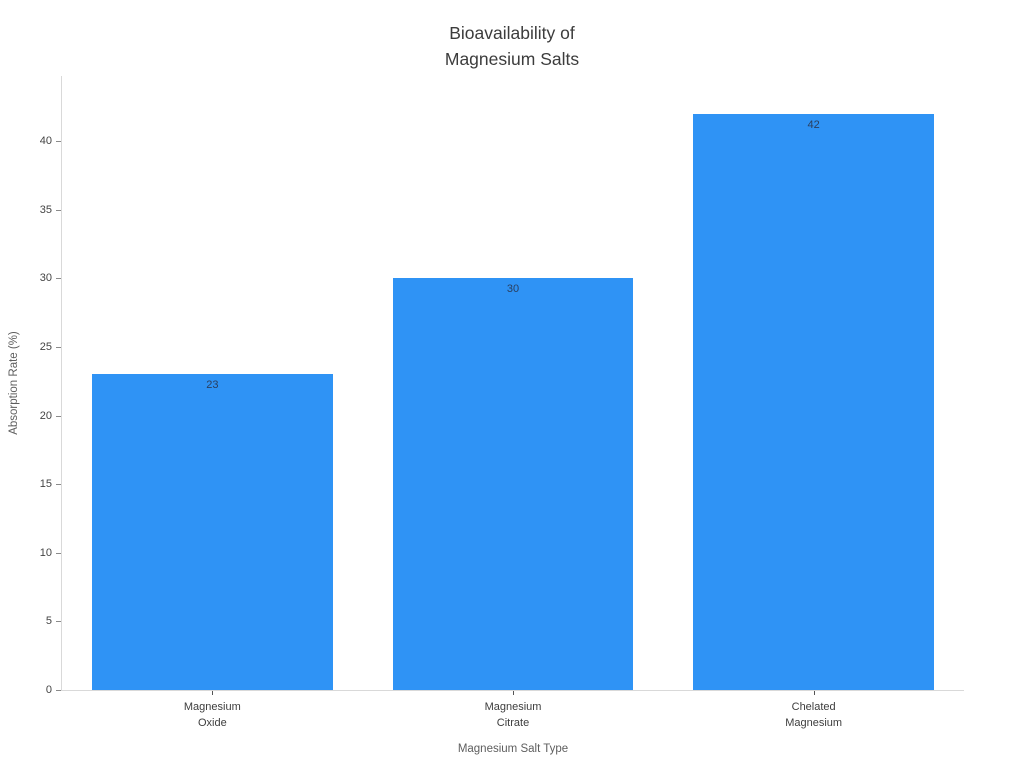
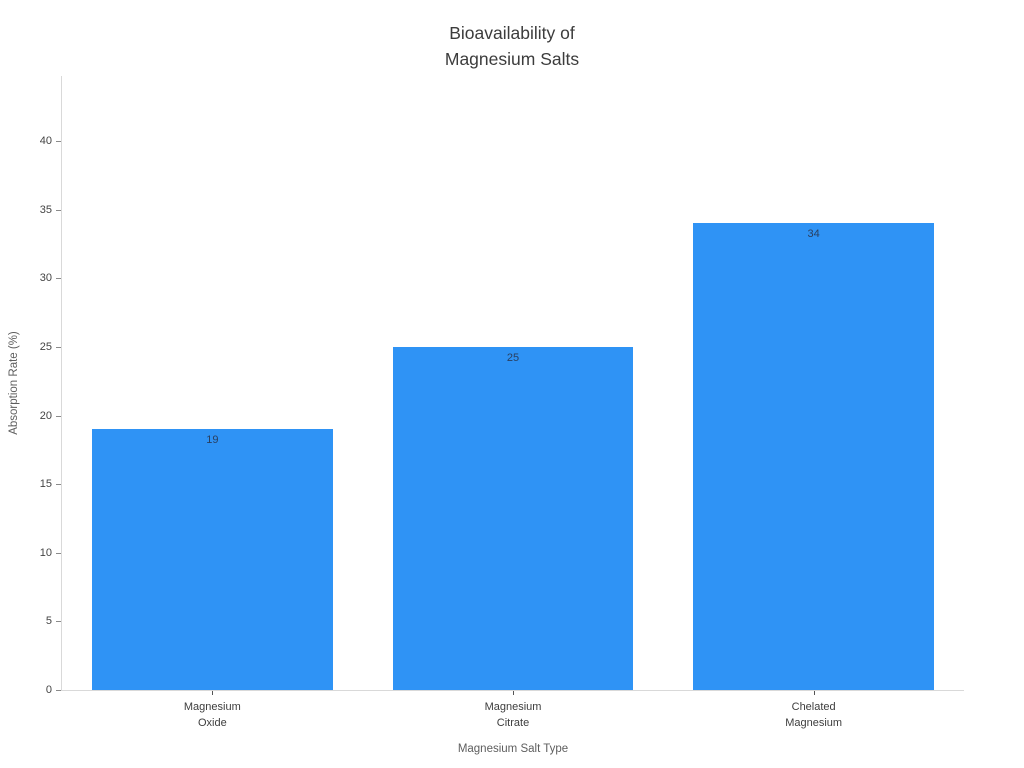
Magnesium Oxide: 23 -> 19
Magnesium Citrate: 30 -> 25
Chelated Magnesium: 42 -> 34
